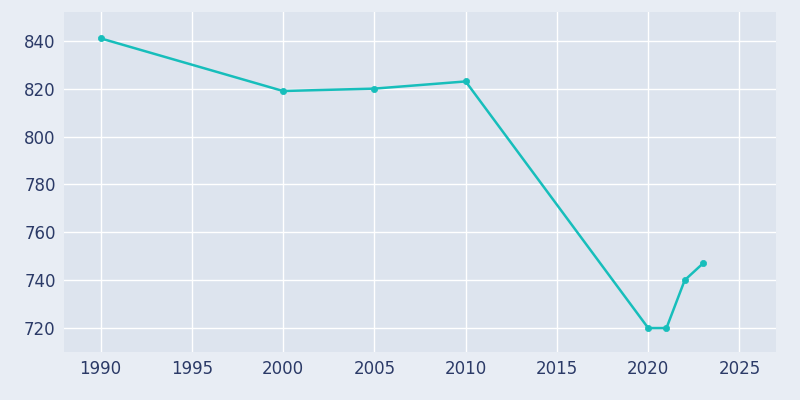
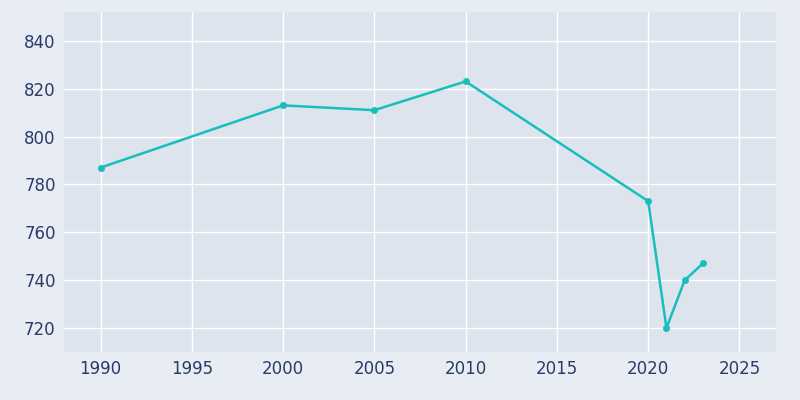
1990: 841 -> 787
2000: 819 -> 813
2005: 820 -> 811
2020: 720 -> 773
